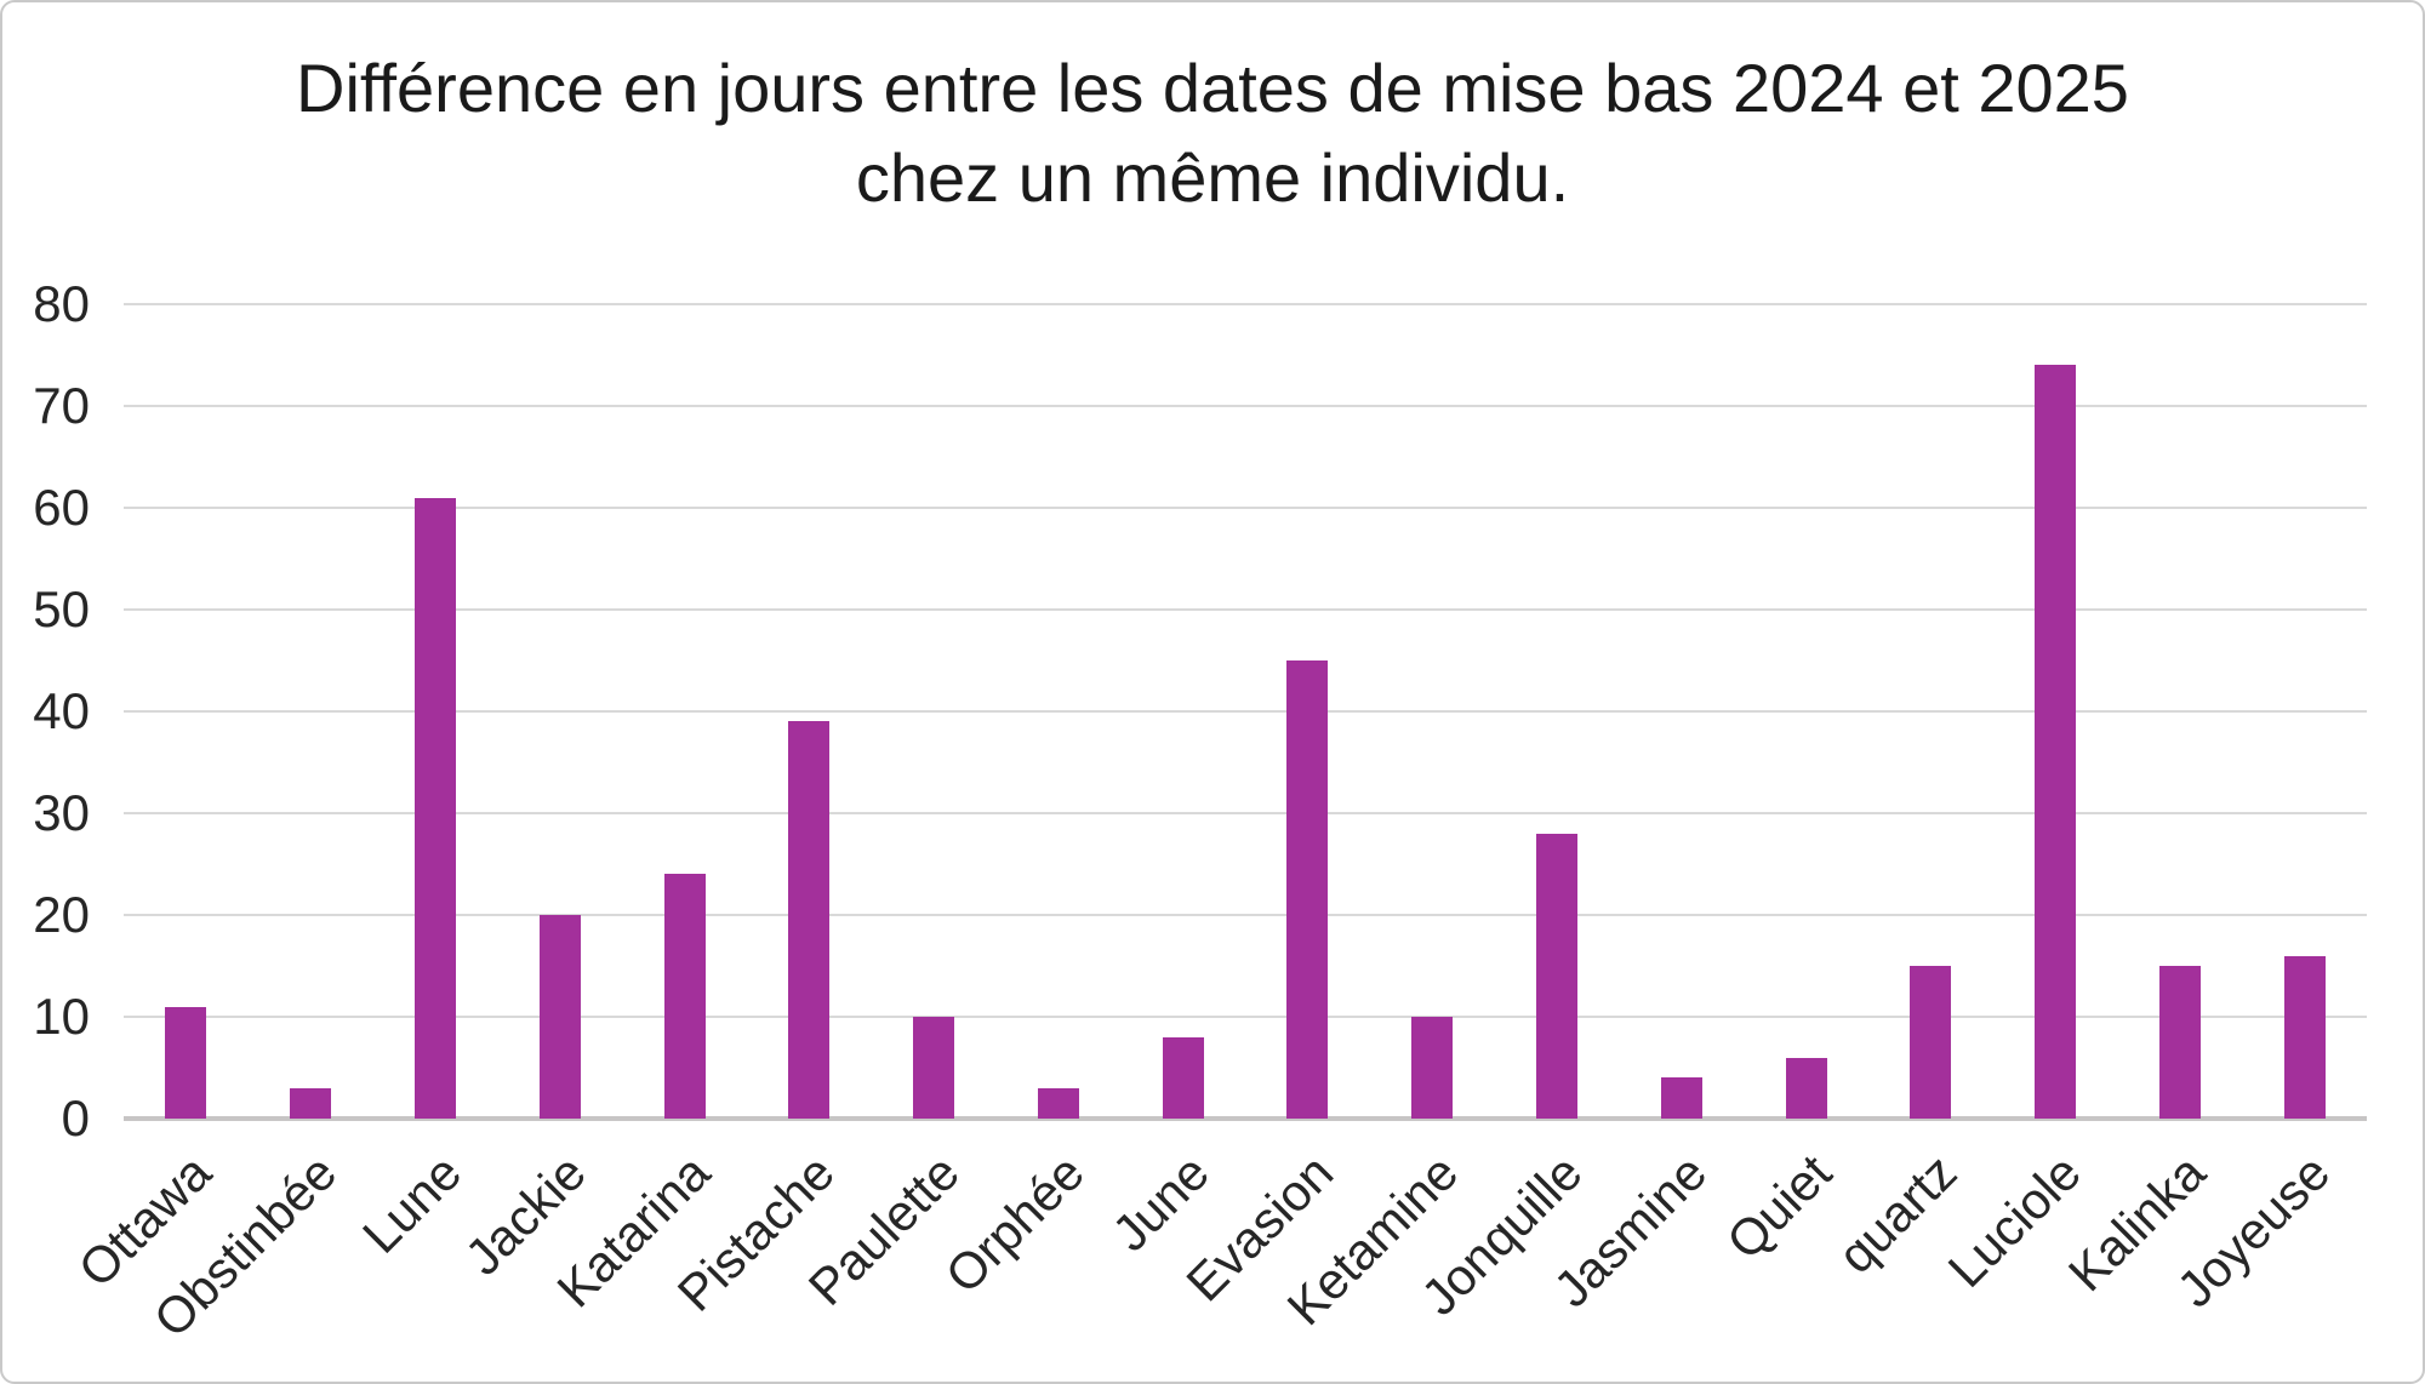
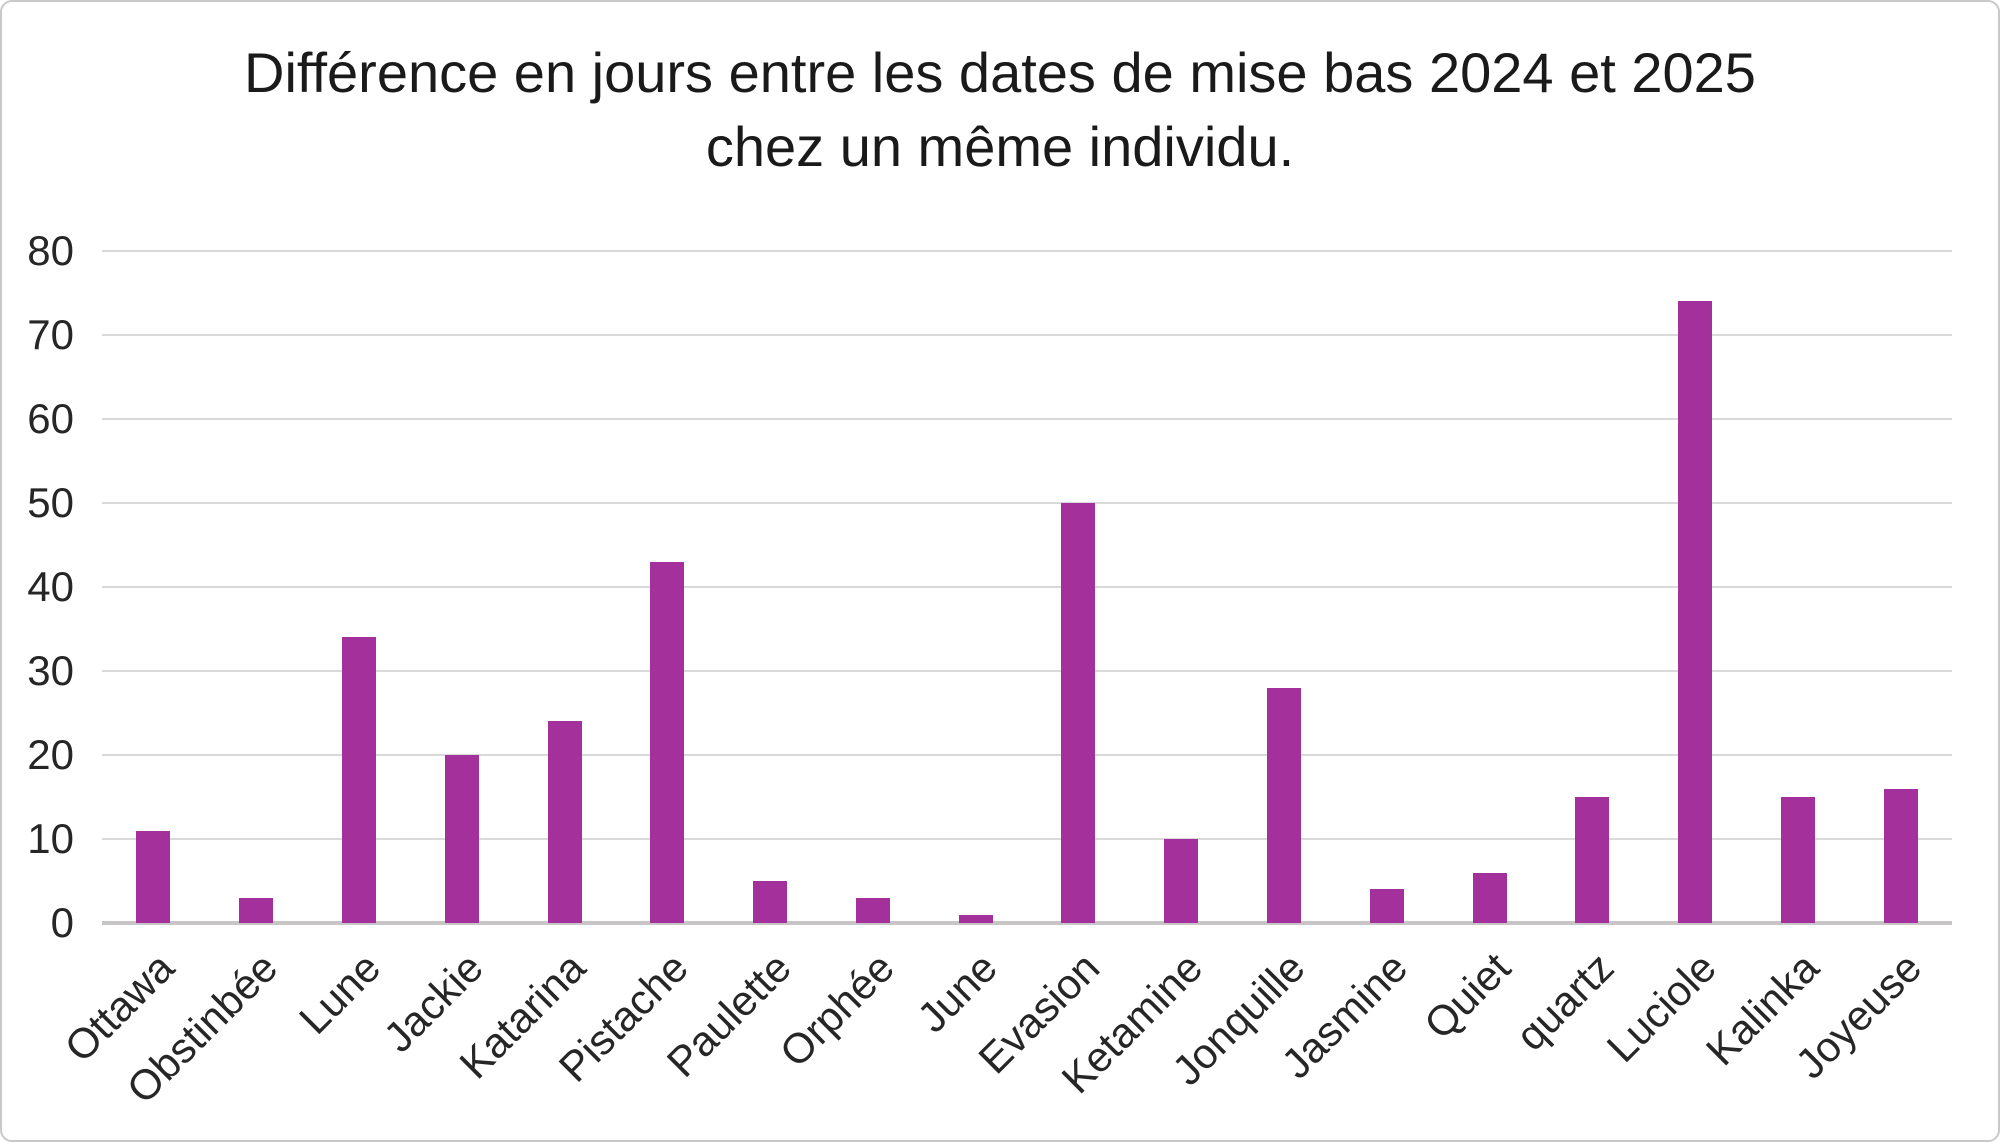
Lune: 61 -> 34
Pistache: 39 -> 43
Paulette: 10 -> 5
June: 8 -> 1
Evasion: 45 -> 50
